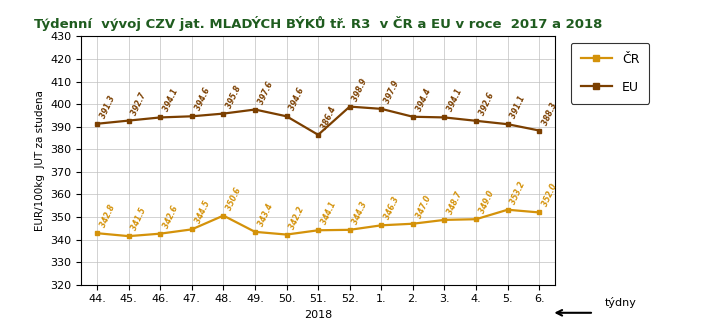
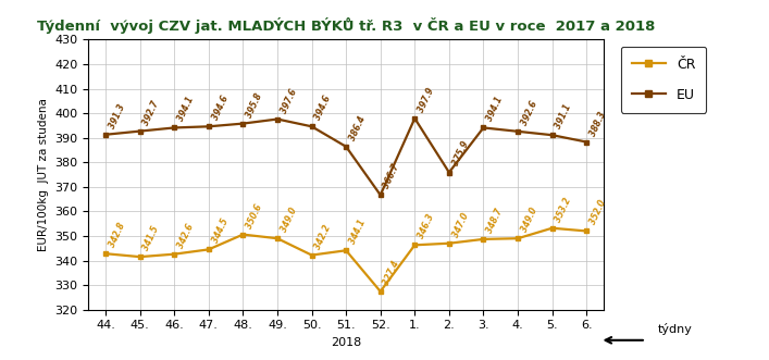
ČR/49.: 343.4 -> 349.0
EU/52.: 398.9 -> 366.7
ČR/52.: 344.3 -> 327.4
EU/2.: 394.4 -> 375.9
